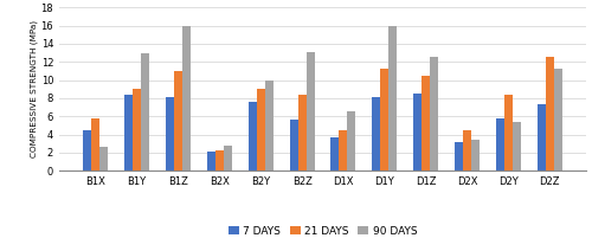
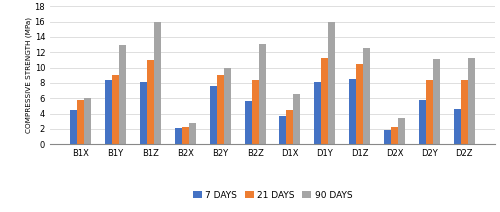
90 DAYS/B1X: 2.6 -> 6.0
7 DAYS/D2X: 3.2 -> 1.8
21 DAYS/D2X: 4.4 -> 2.2
90 DAYS/D2Y: 5.4 -> 11.1
7 DAYS/D2Z: 7.4 -> 4.6
21 DAYS/D2Z: 12.6 -> 8.4
